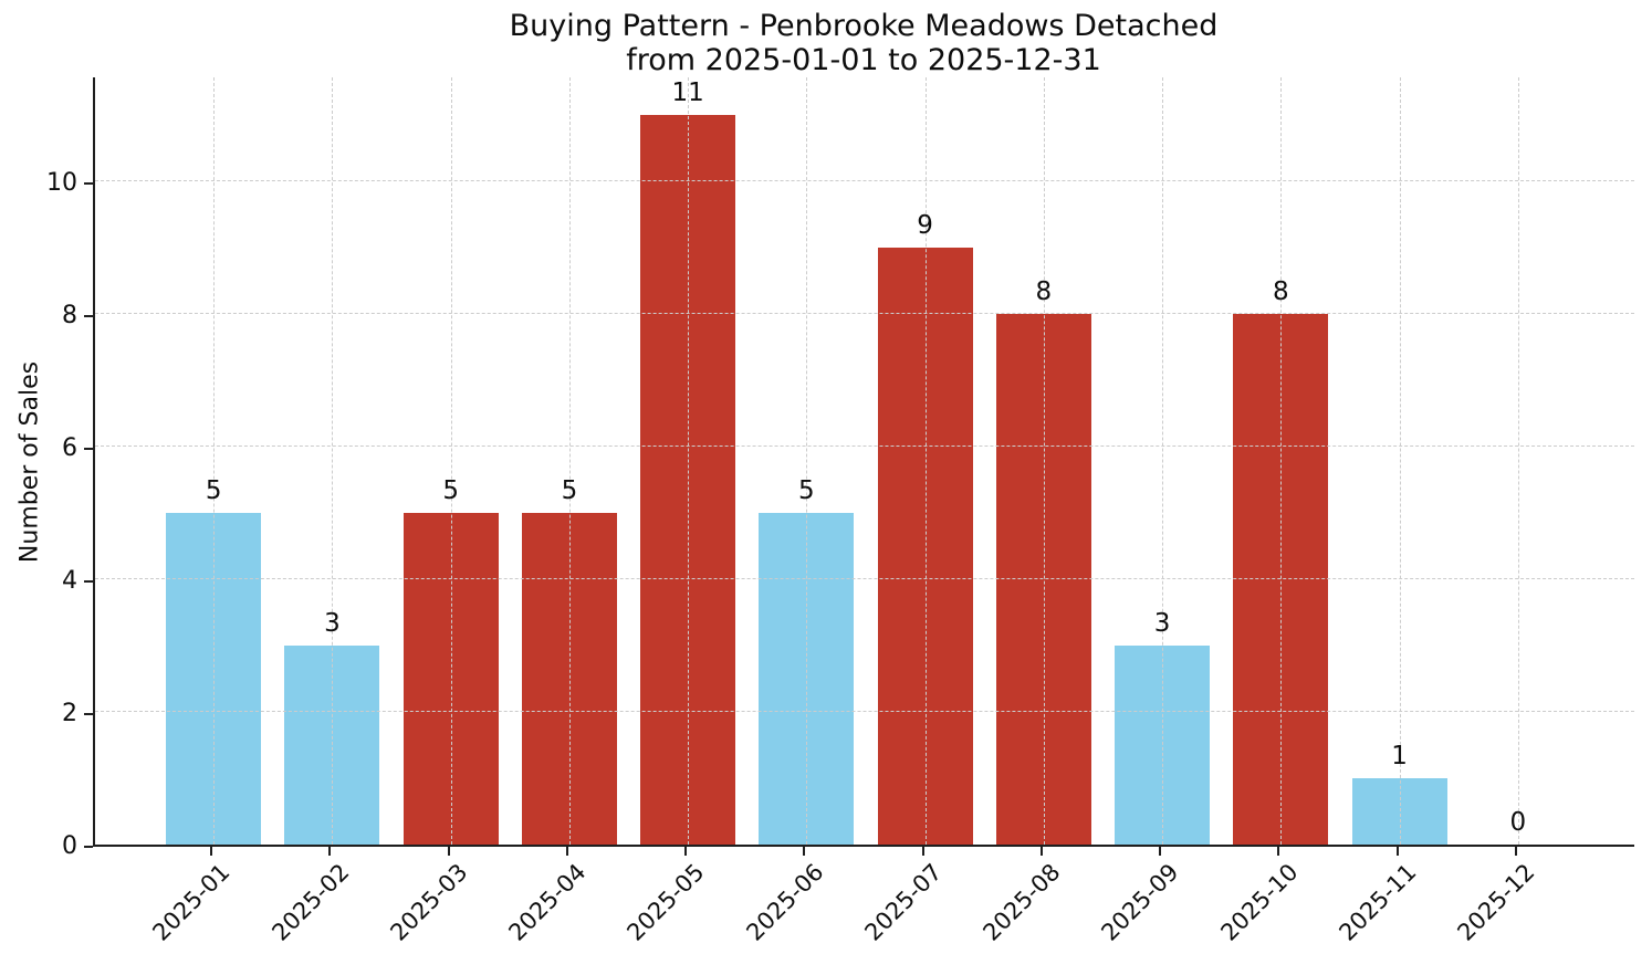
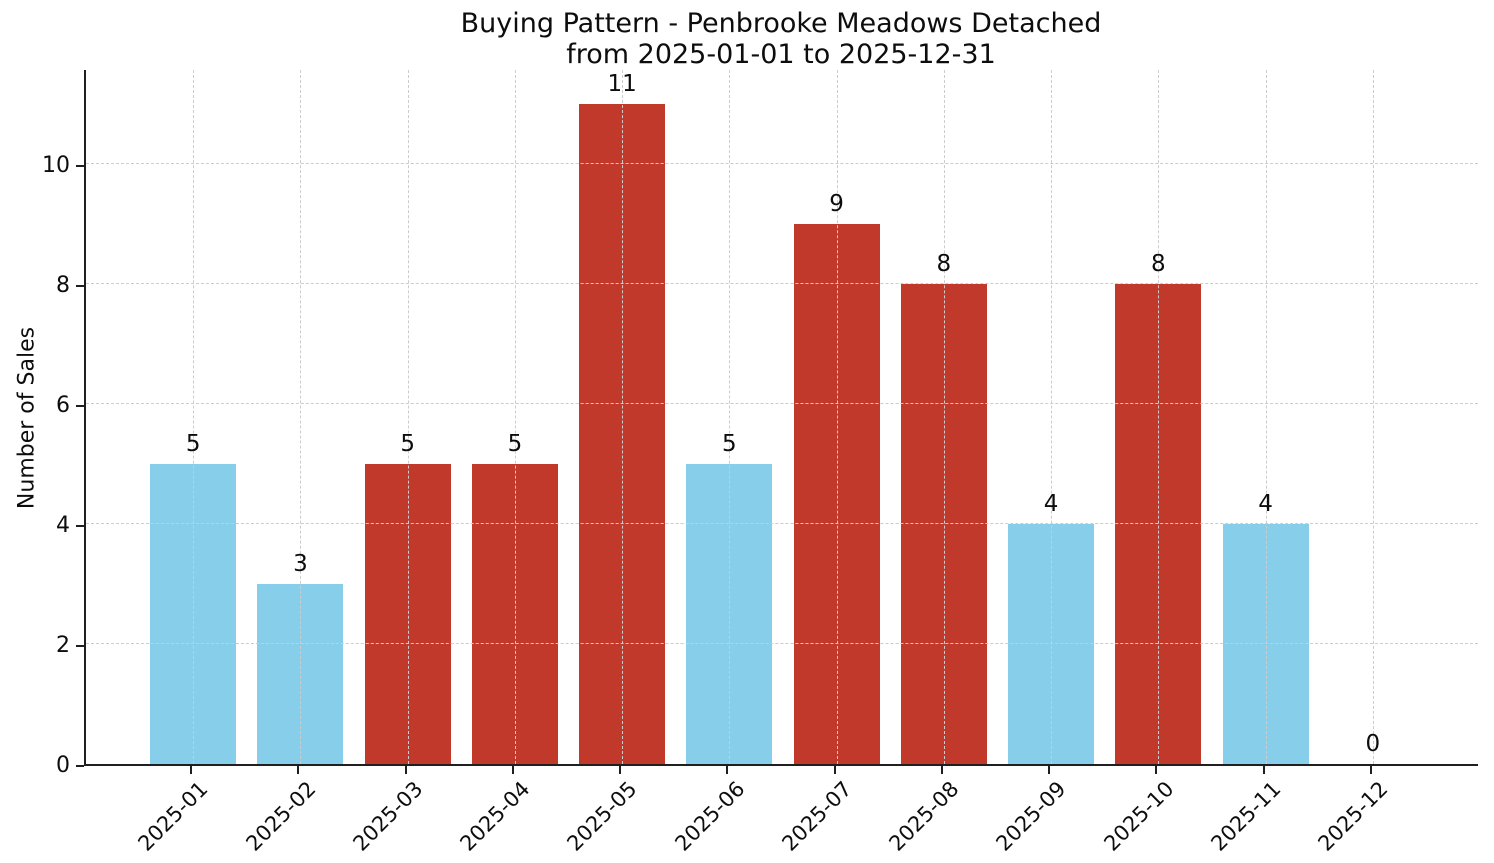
2025-09: 3 -> 4
2025-11: 1 -> 4
